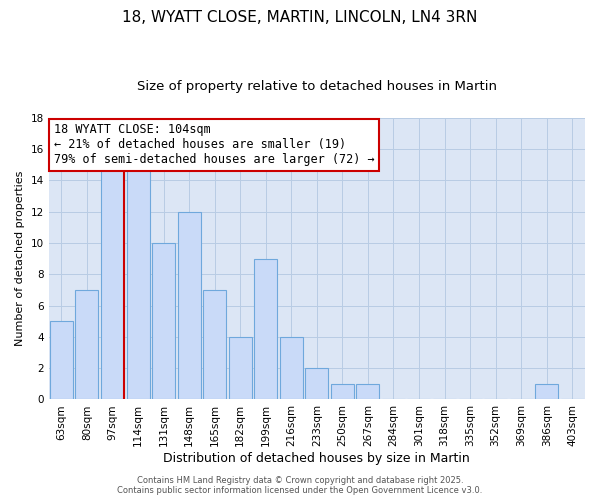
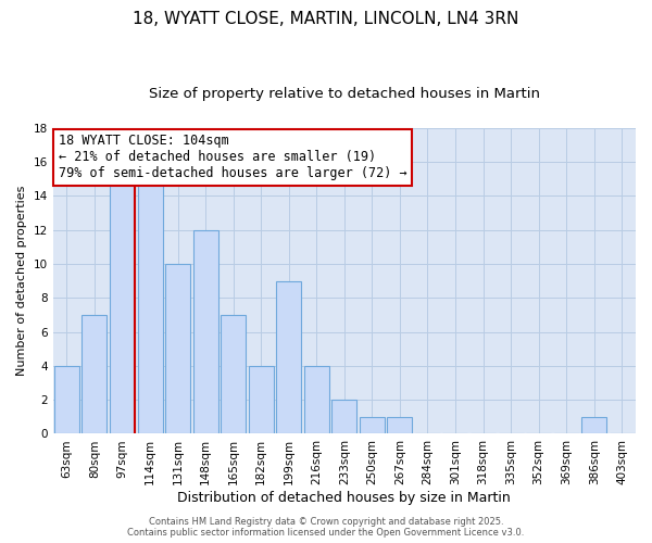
63sqm: 5 -> 4
